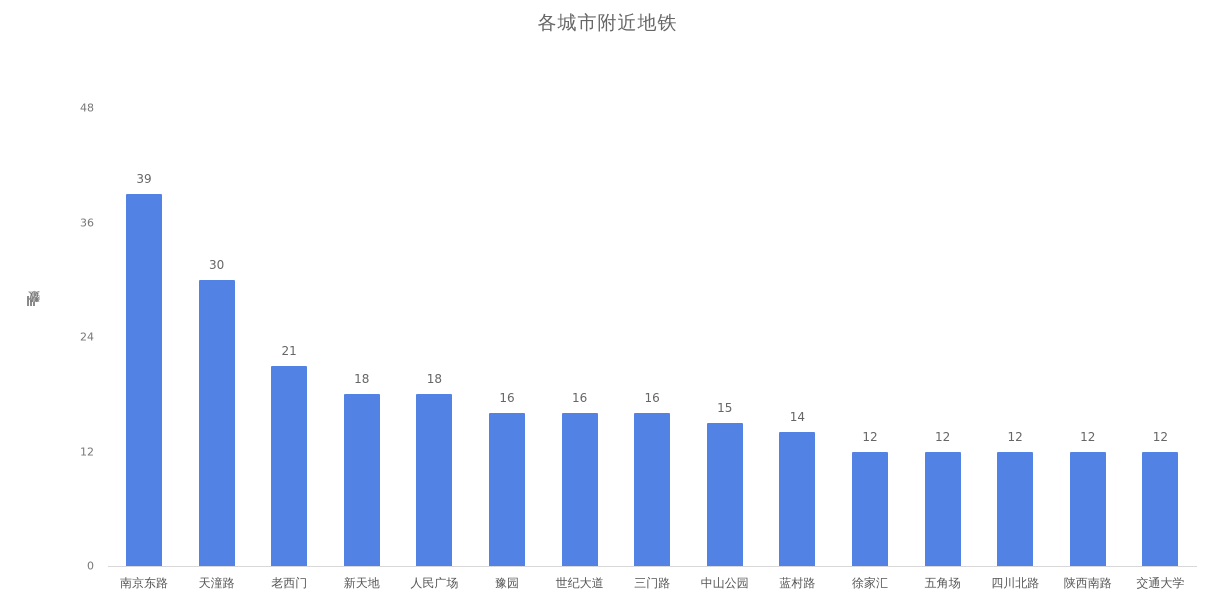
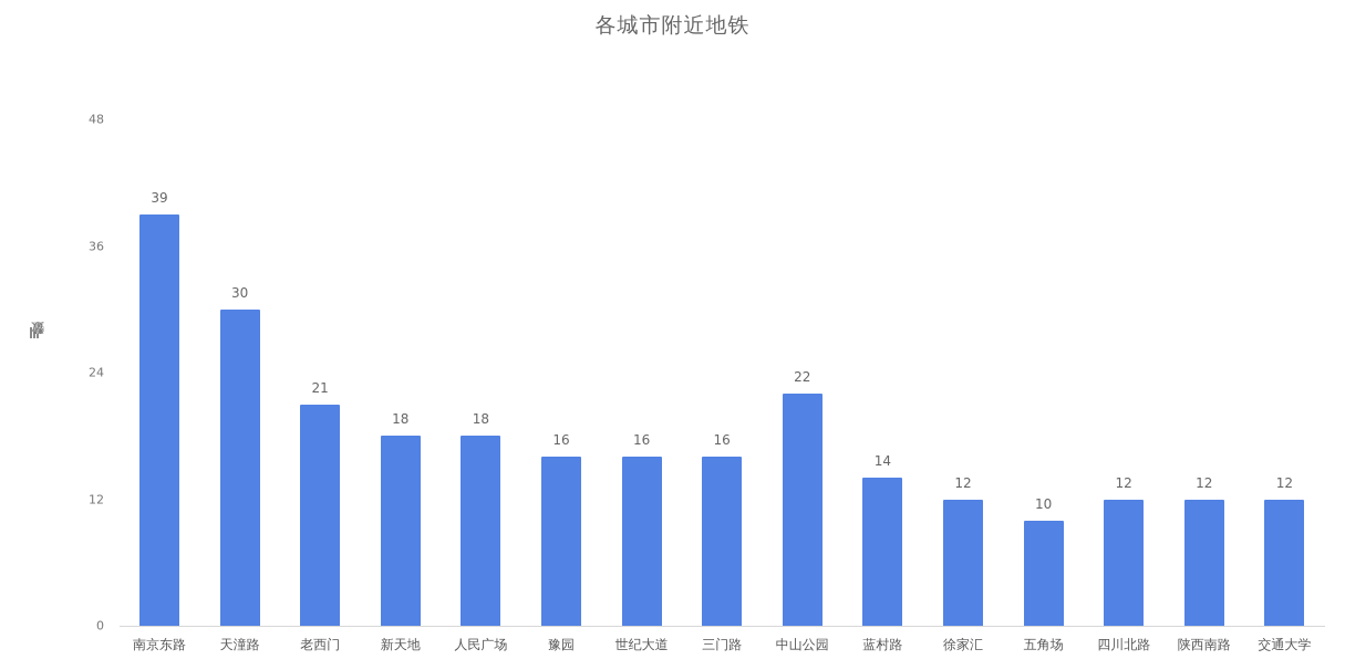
中山公园: 15 -> 22
五角场: 12 -> 10
